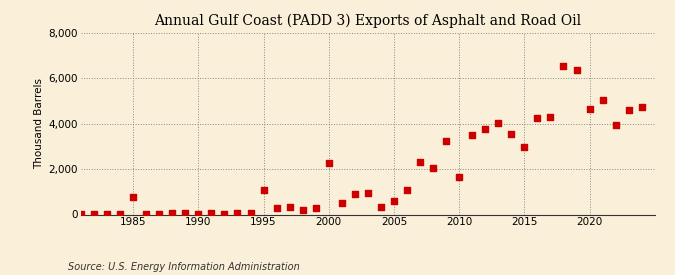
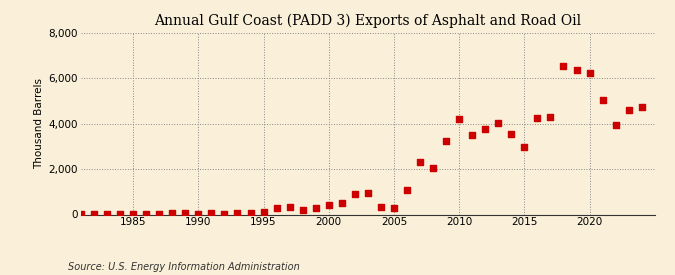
1985: 750 -> 20
1995: 1,100 -> 120
2000: 2,250 -> 400
2005: 600 -> 300
2010: 1,650 -> 4,200
2020: 4,650 -> 6,250
